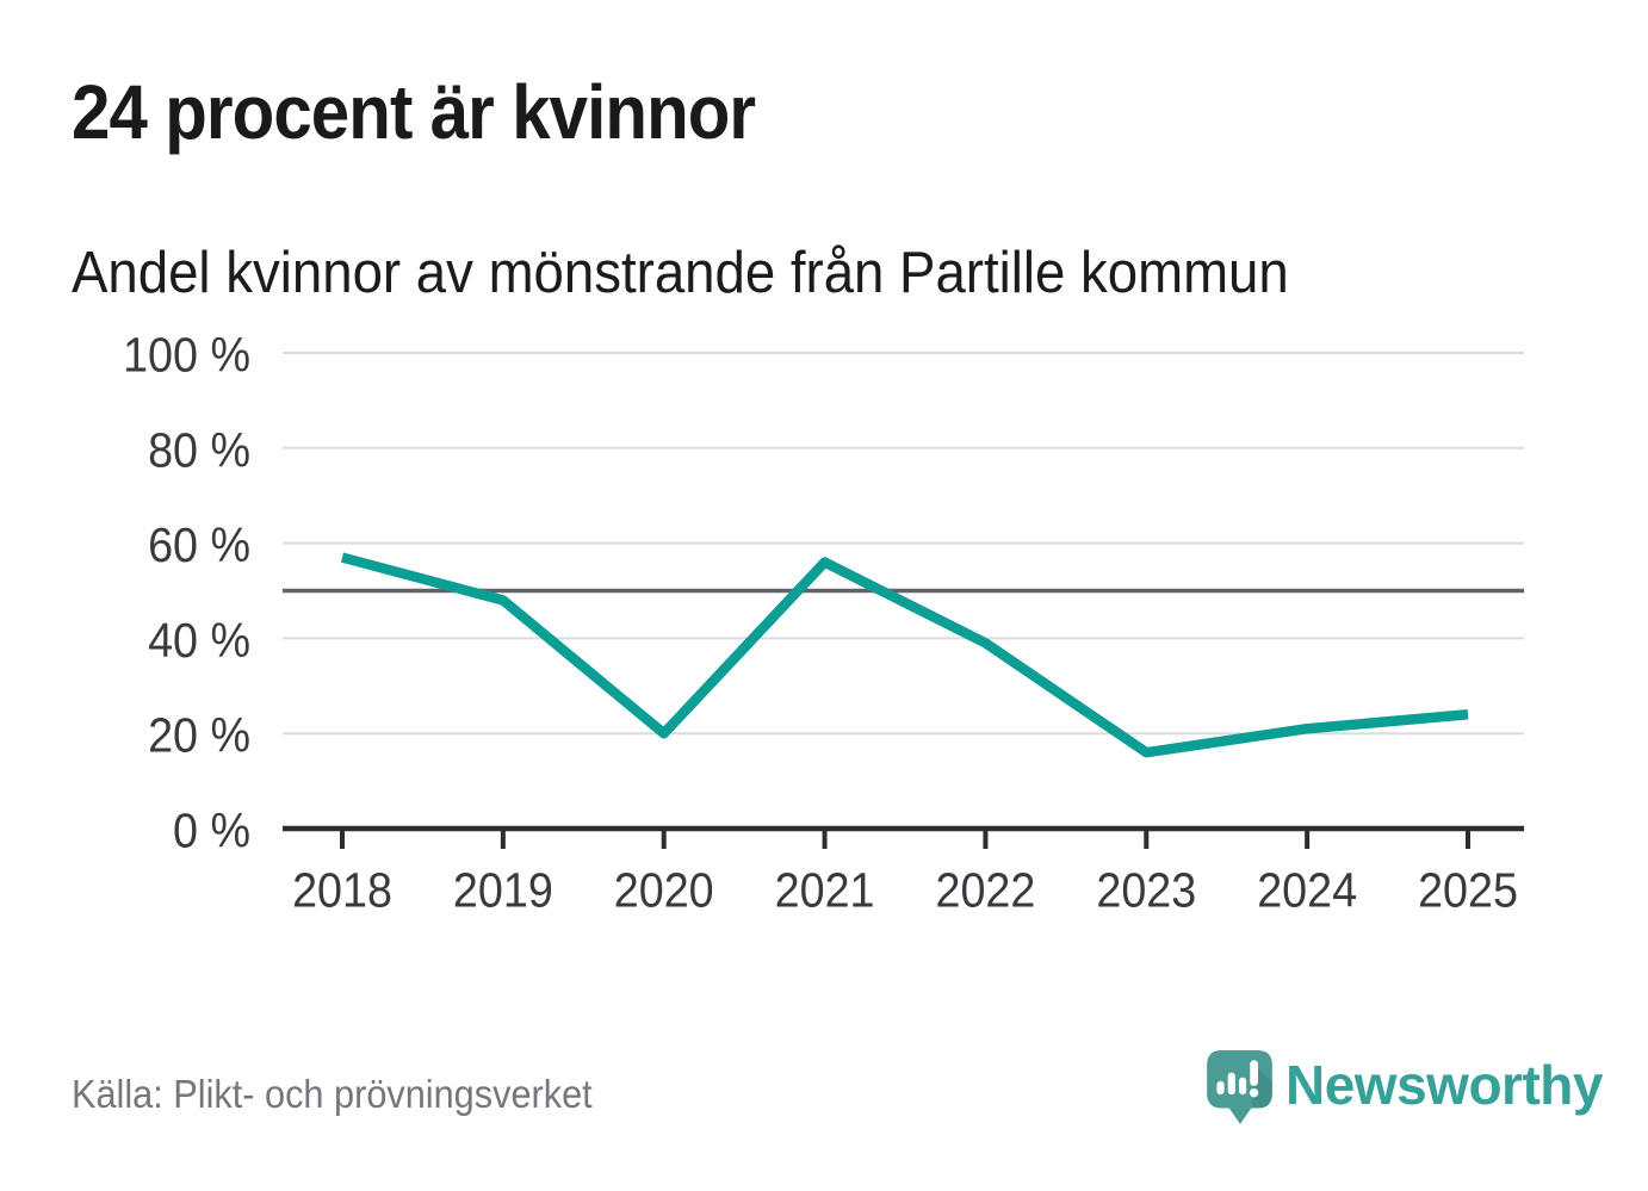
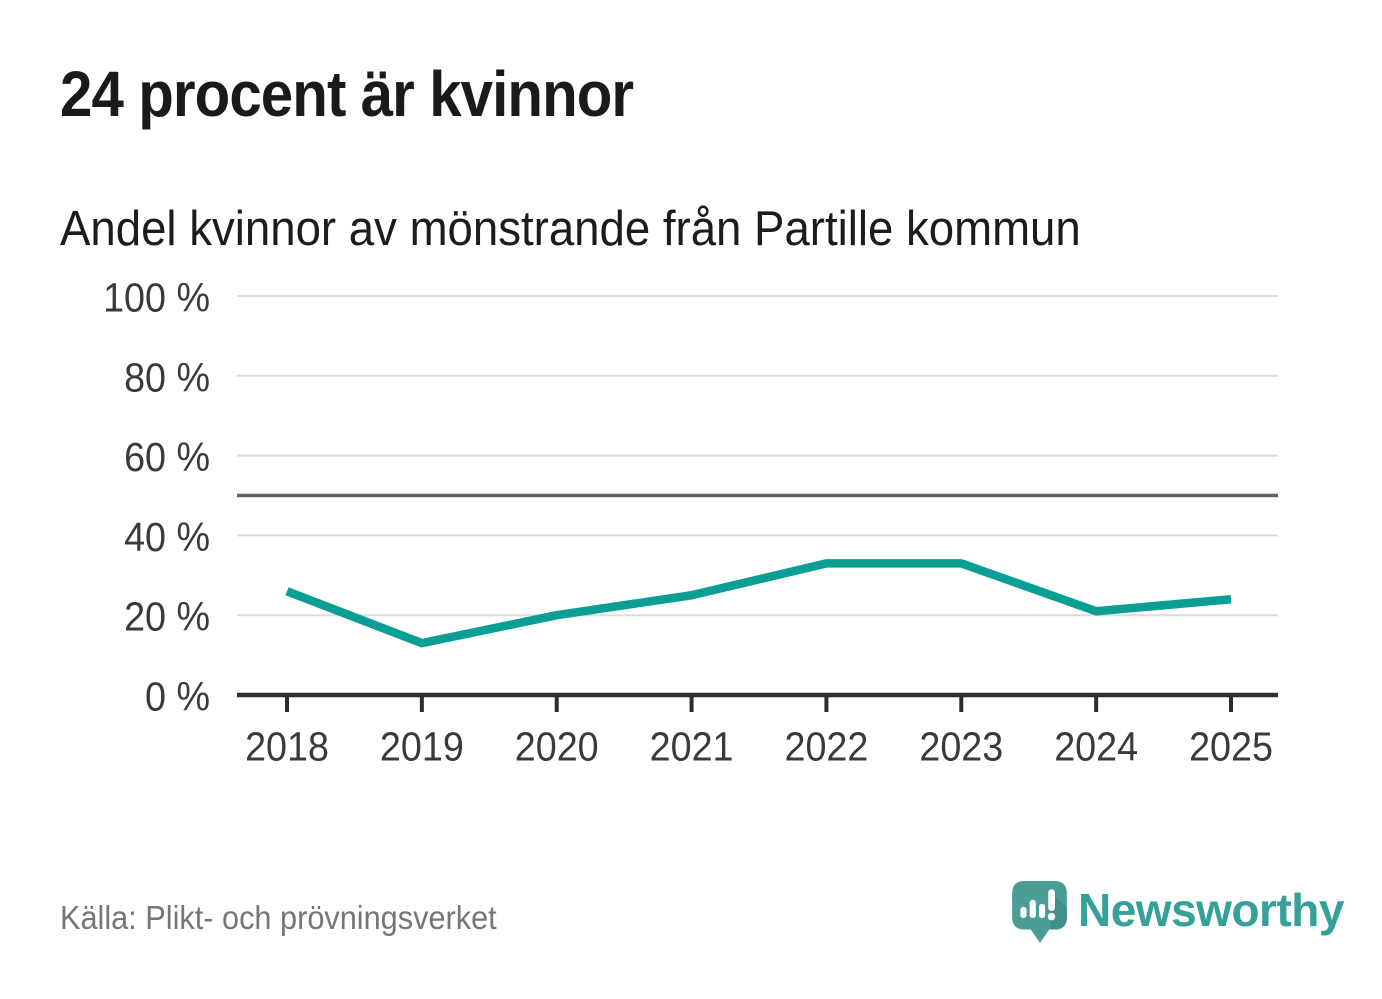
2018: 57% -> 26%
2019: 48% -> 13%
2021: 56% -> 25%
2022: 39% -> 33%
2023: 16% -> 33%
